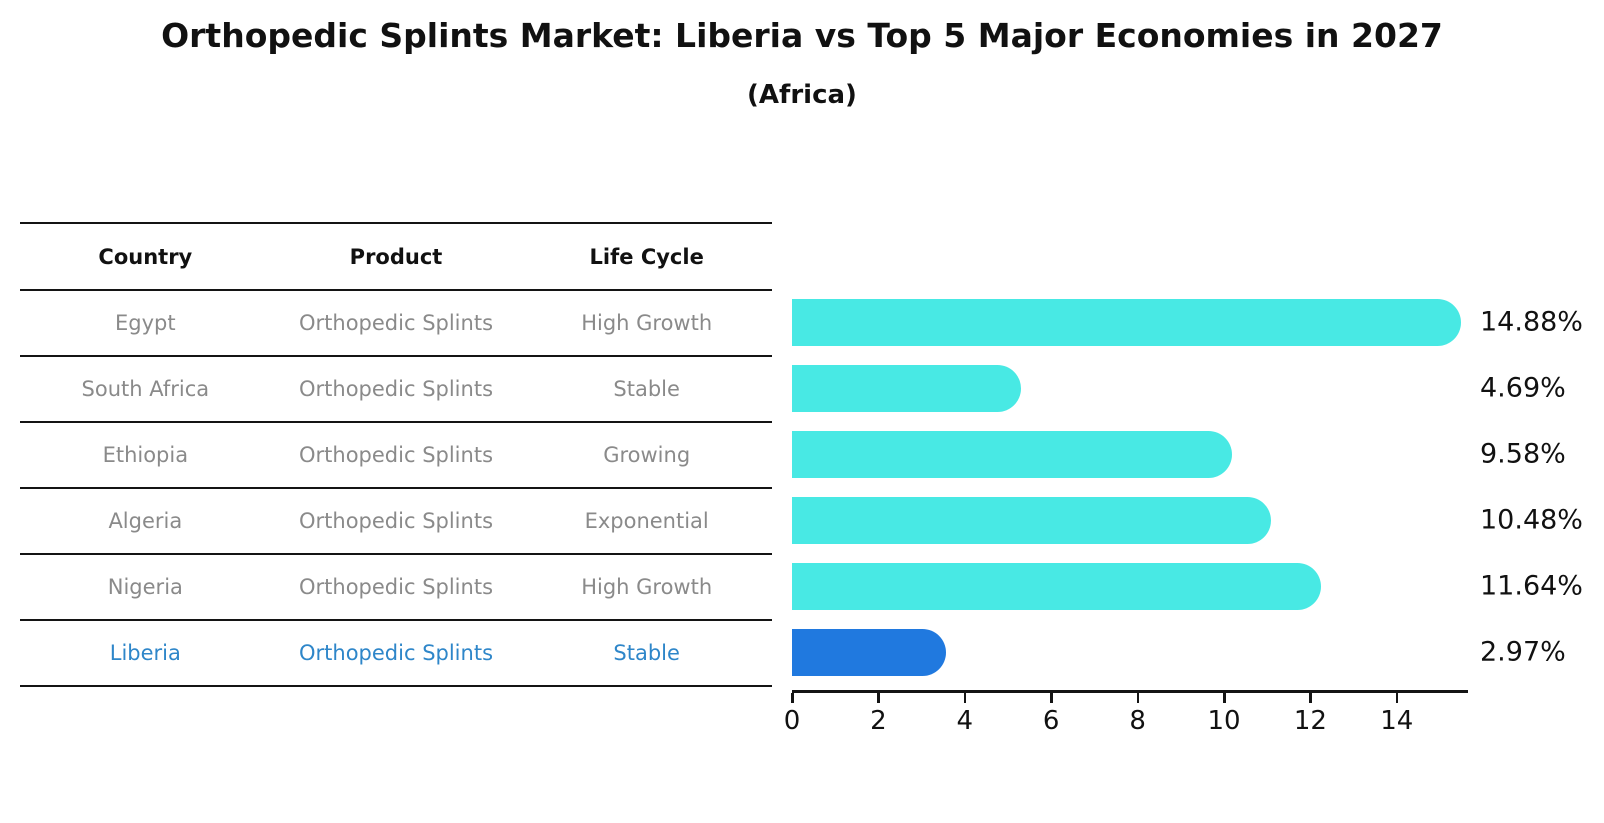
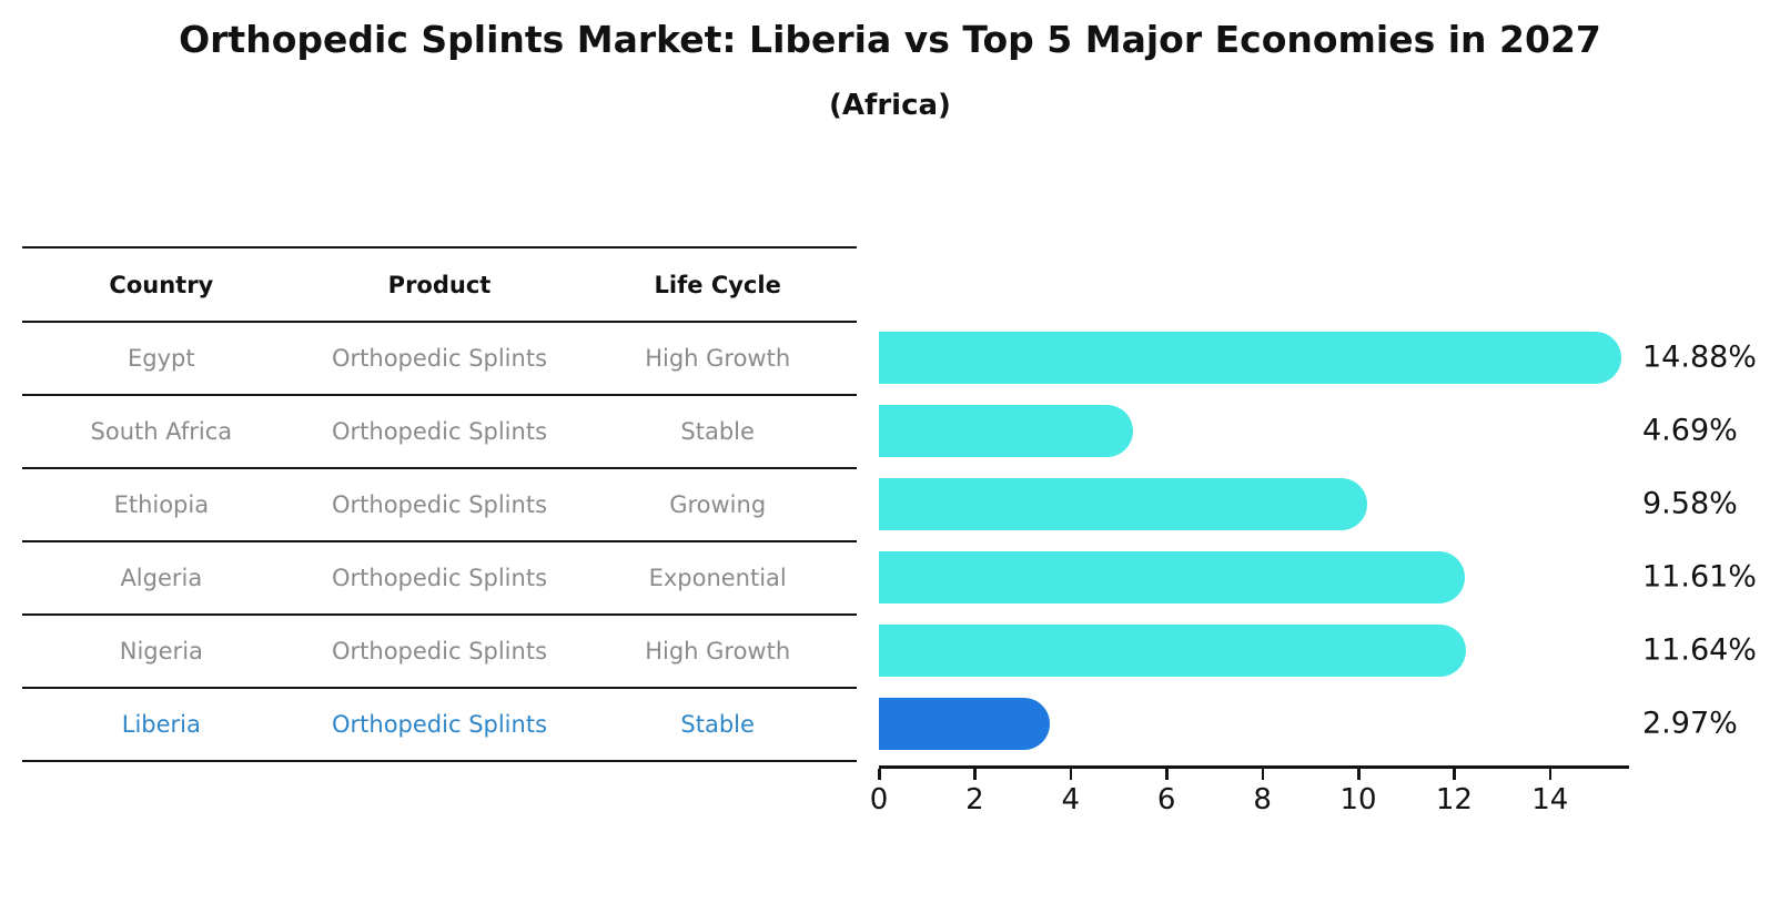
Algeria: 10.48% -> 11.61%
